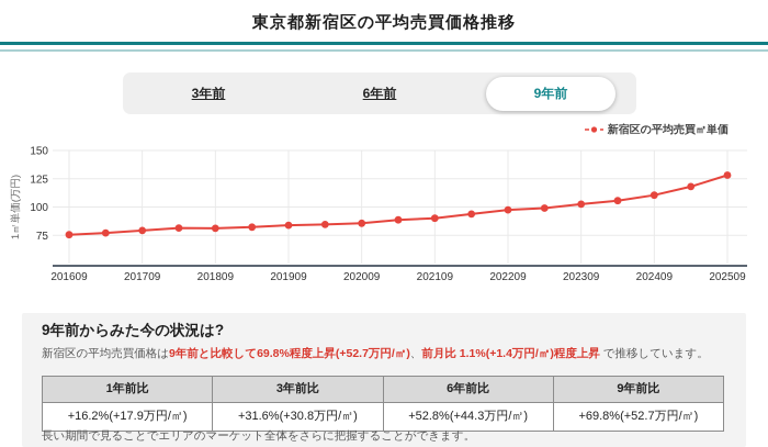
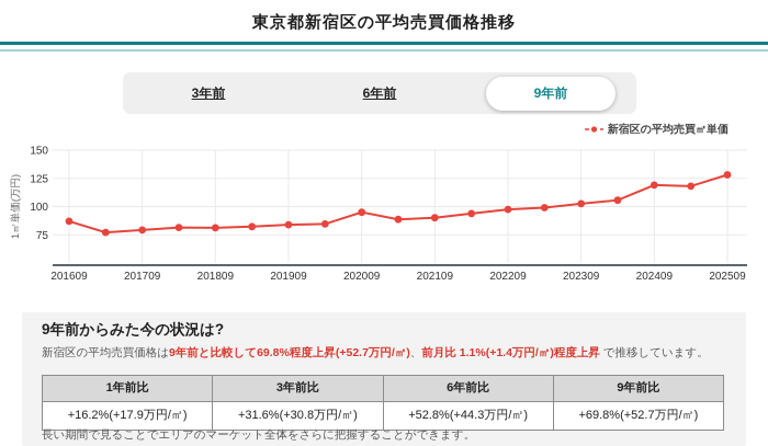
201609: 76 -> 87
202009: 86 -> 95
202409: 110 -> 119
